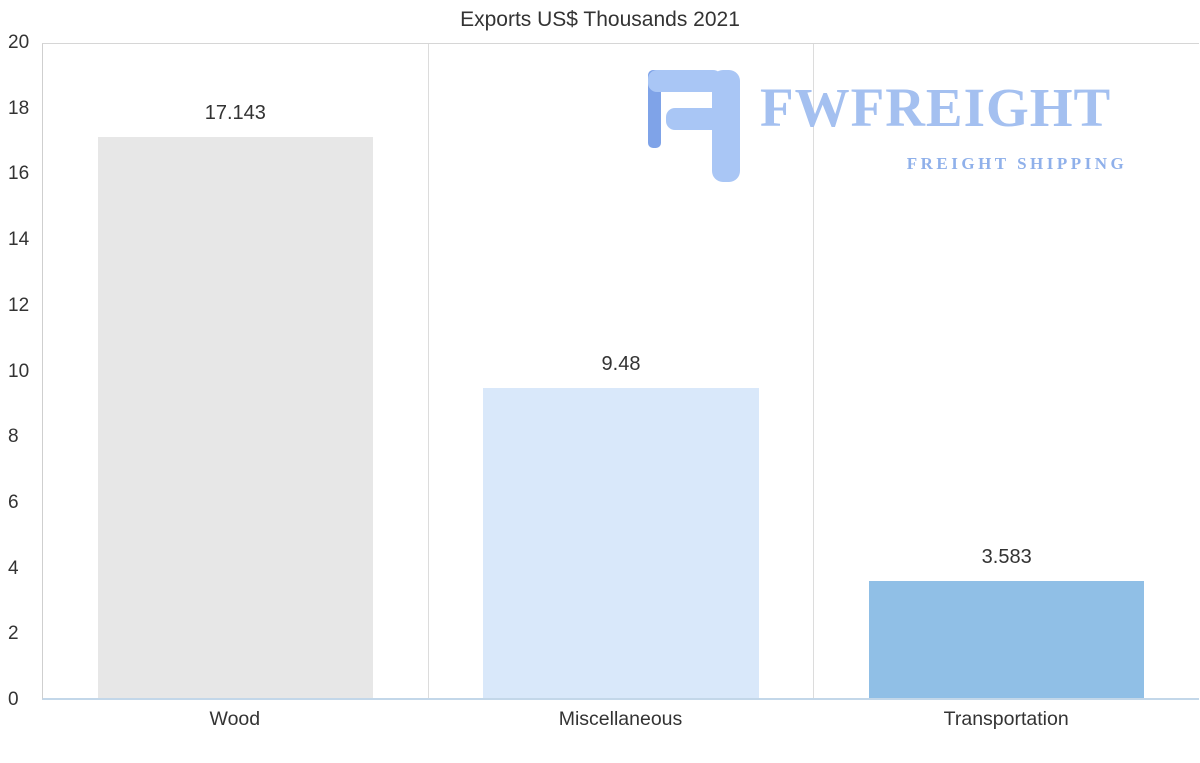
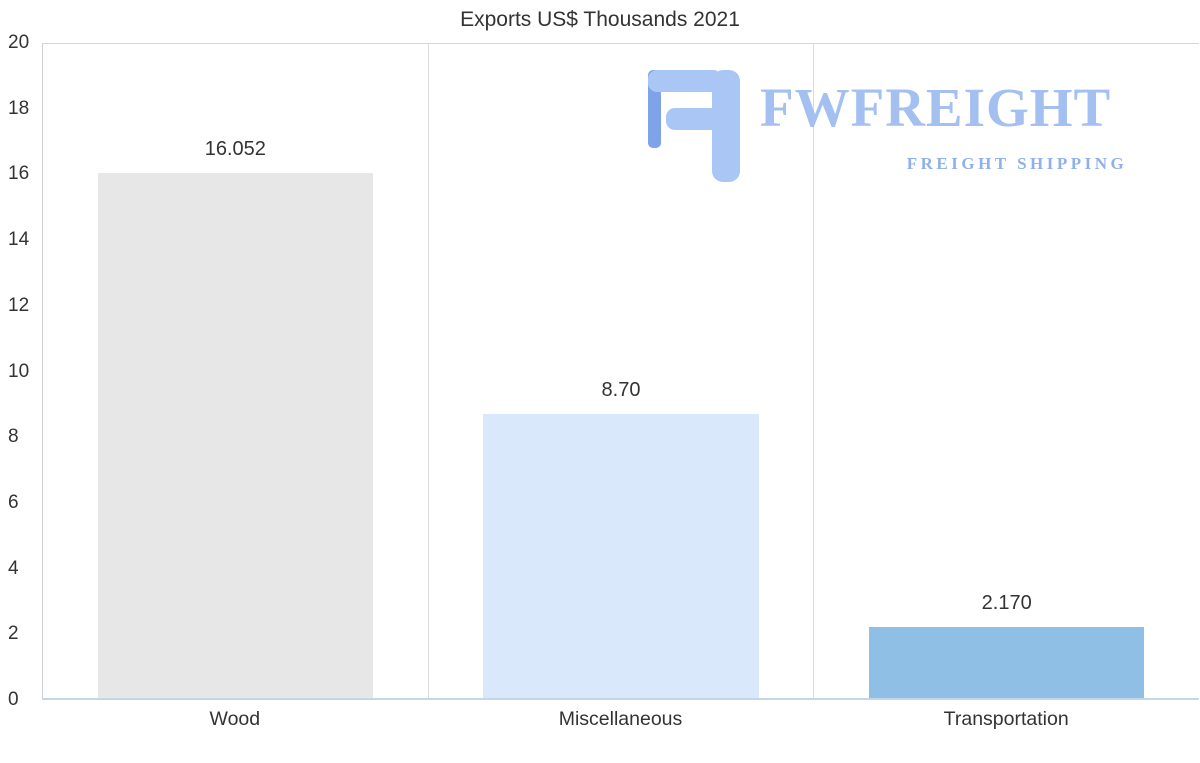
Wood: 17.143 -> 16.052
Miscellaneous: 9.48 -> 8.70
Transportation: 3.583 -> 2.170
